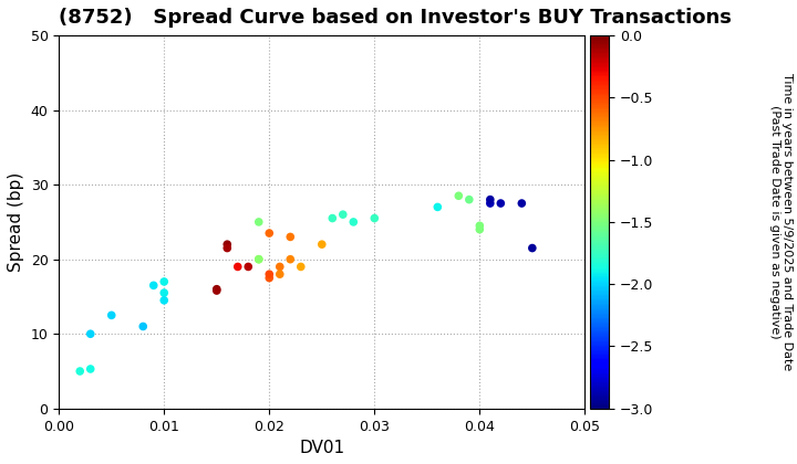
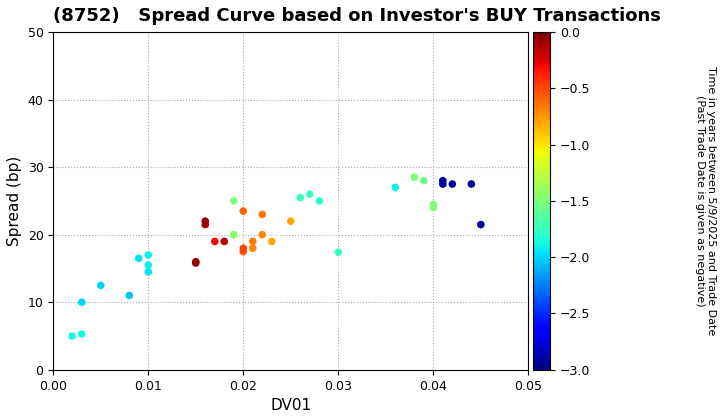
0.03: 25.5 -> 17.4
